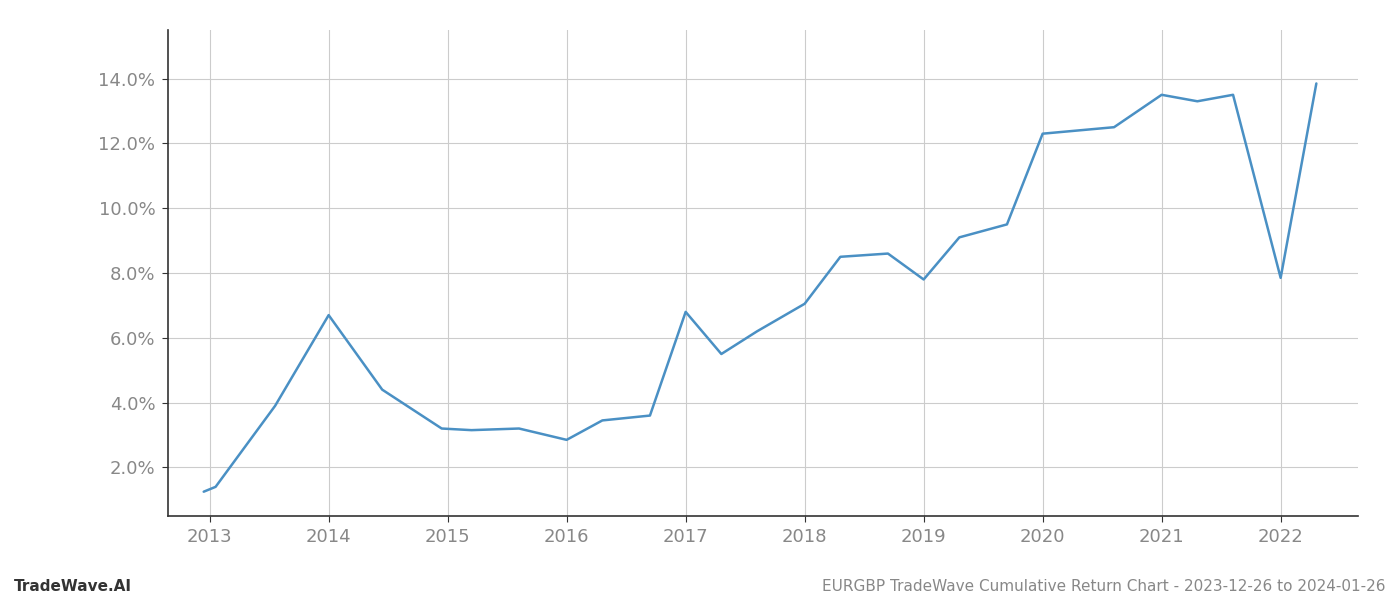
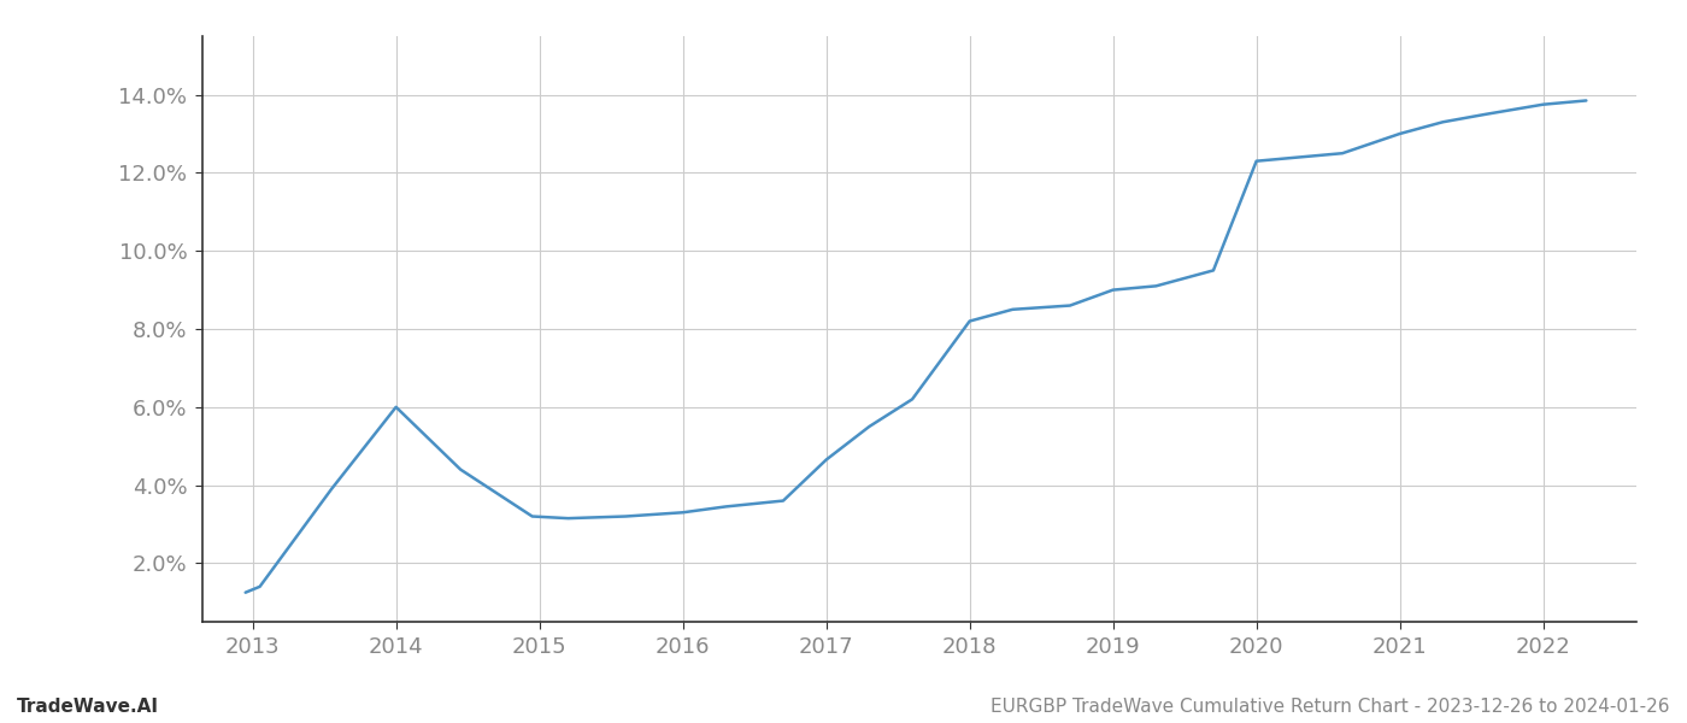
2014: 6.70% -> 6.00%
2016: 2.85% -> 3.30%
2017: 6.80% -> 4.65%
2018: 7.05% -> 8.20%
2019: 7.80% -> 9.00%
2021: 13.50% -> 13.00%
2022: 7.85% -> 13.75%
